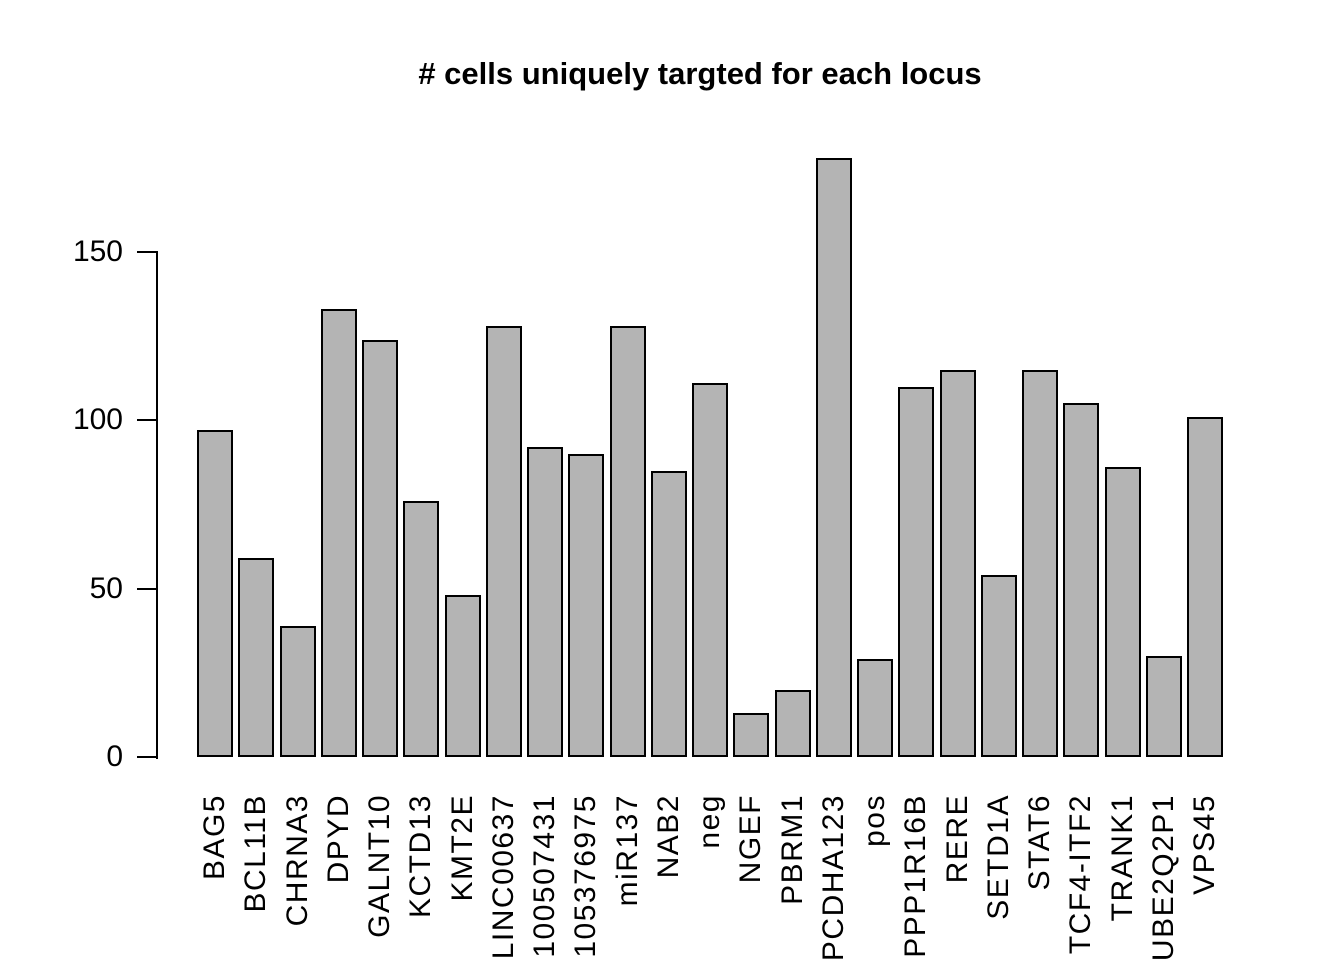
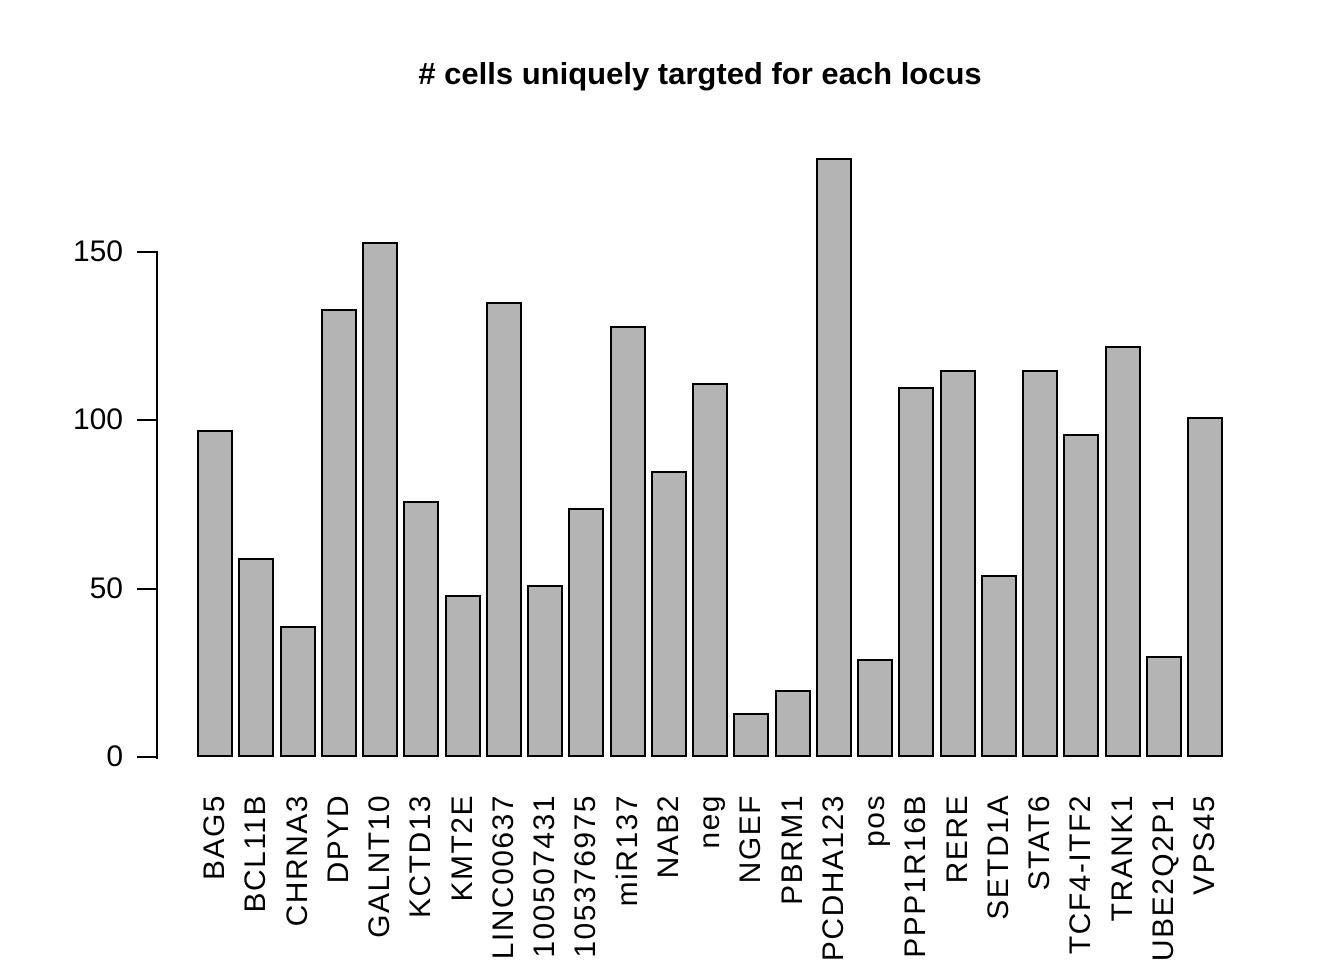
GALNT10: 124 -> 153
LINC00637: 128 -> 135
100507431: 92 -> 51
105376975: 90 -> 74
TCF4-ITF2: 105 -> 96
TRANK1: 86 -> 122
